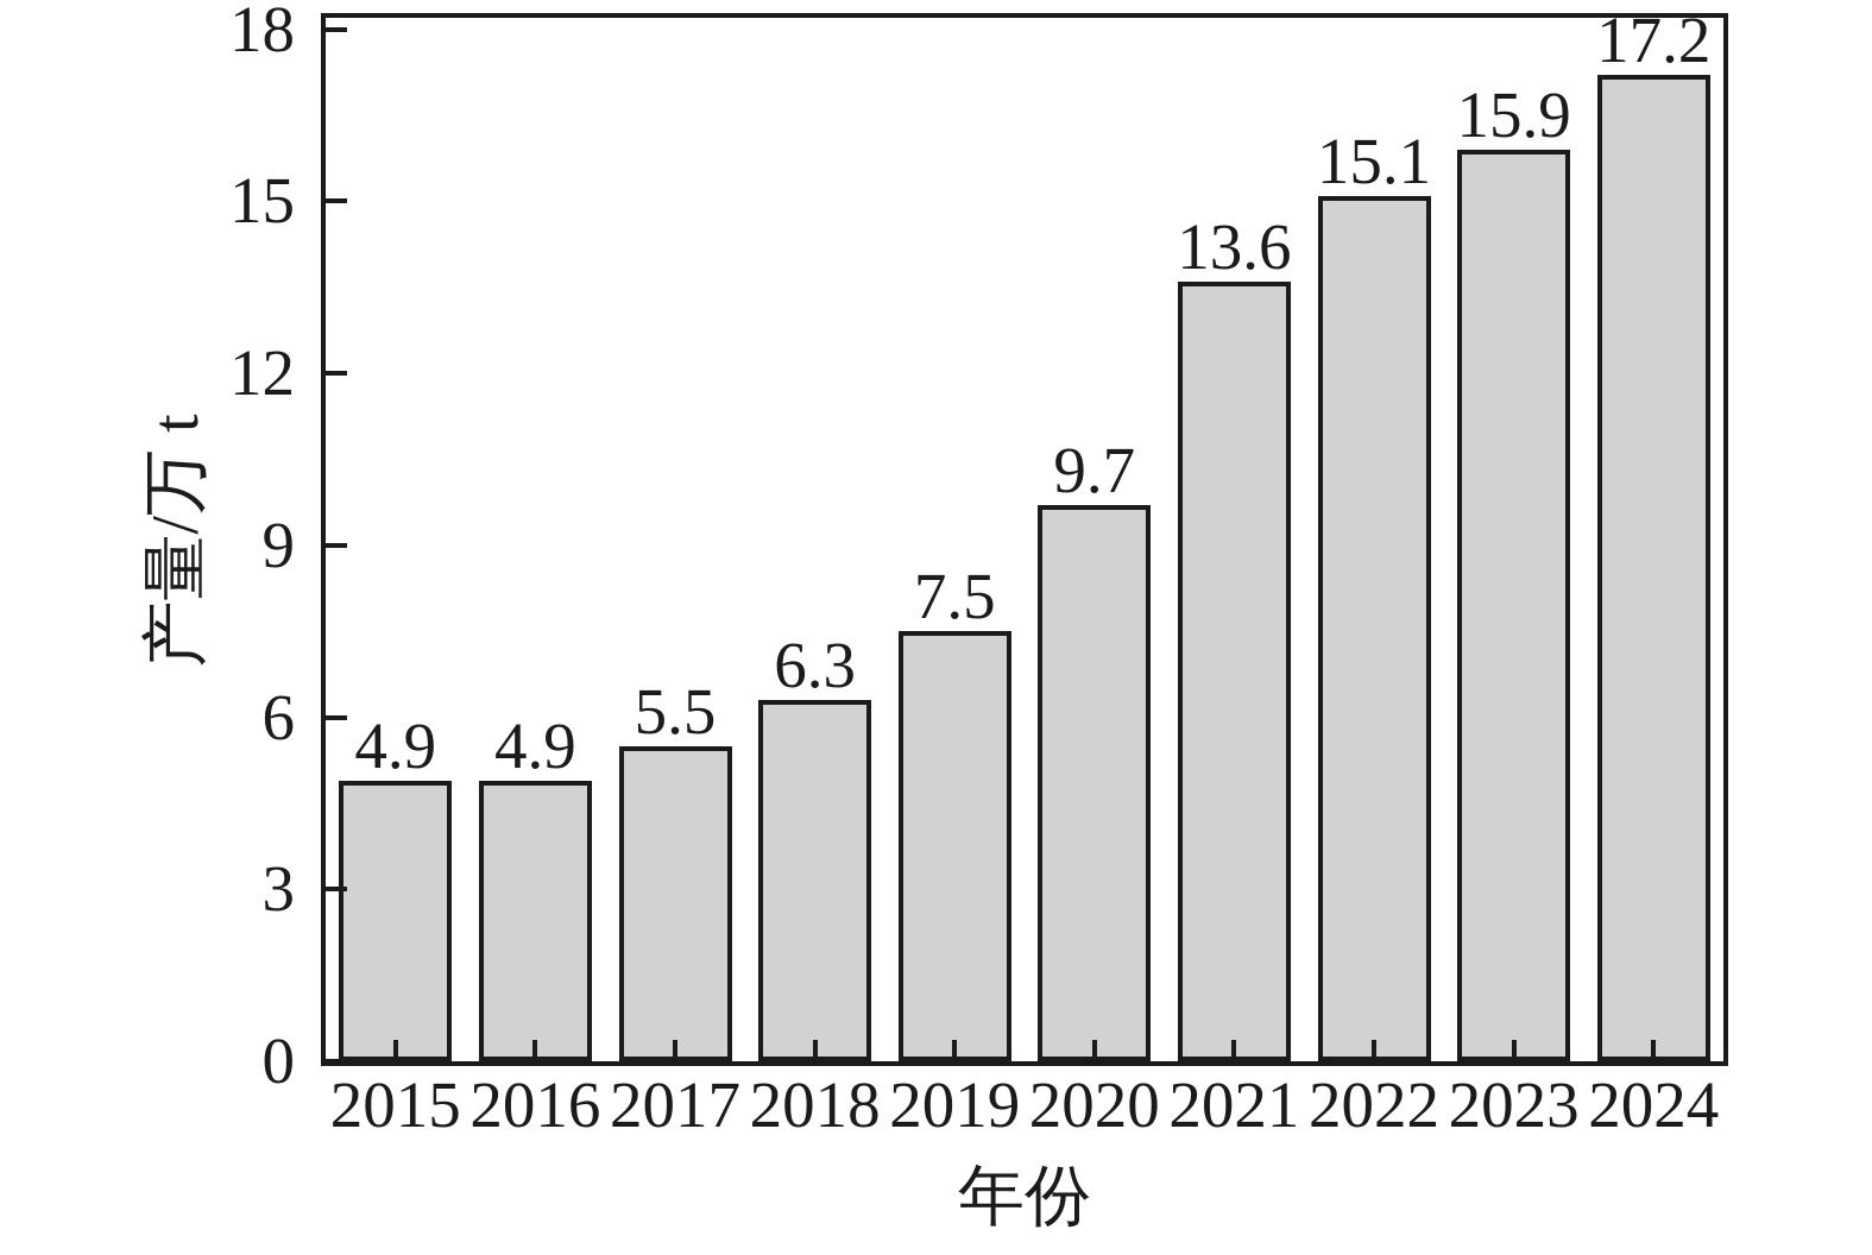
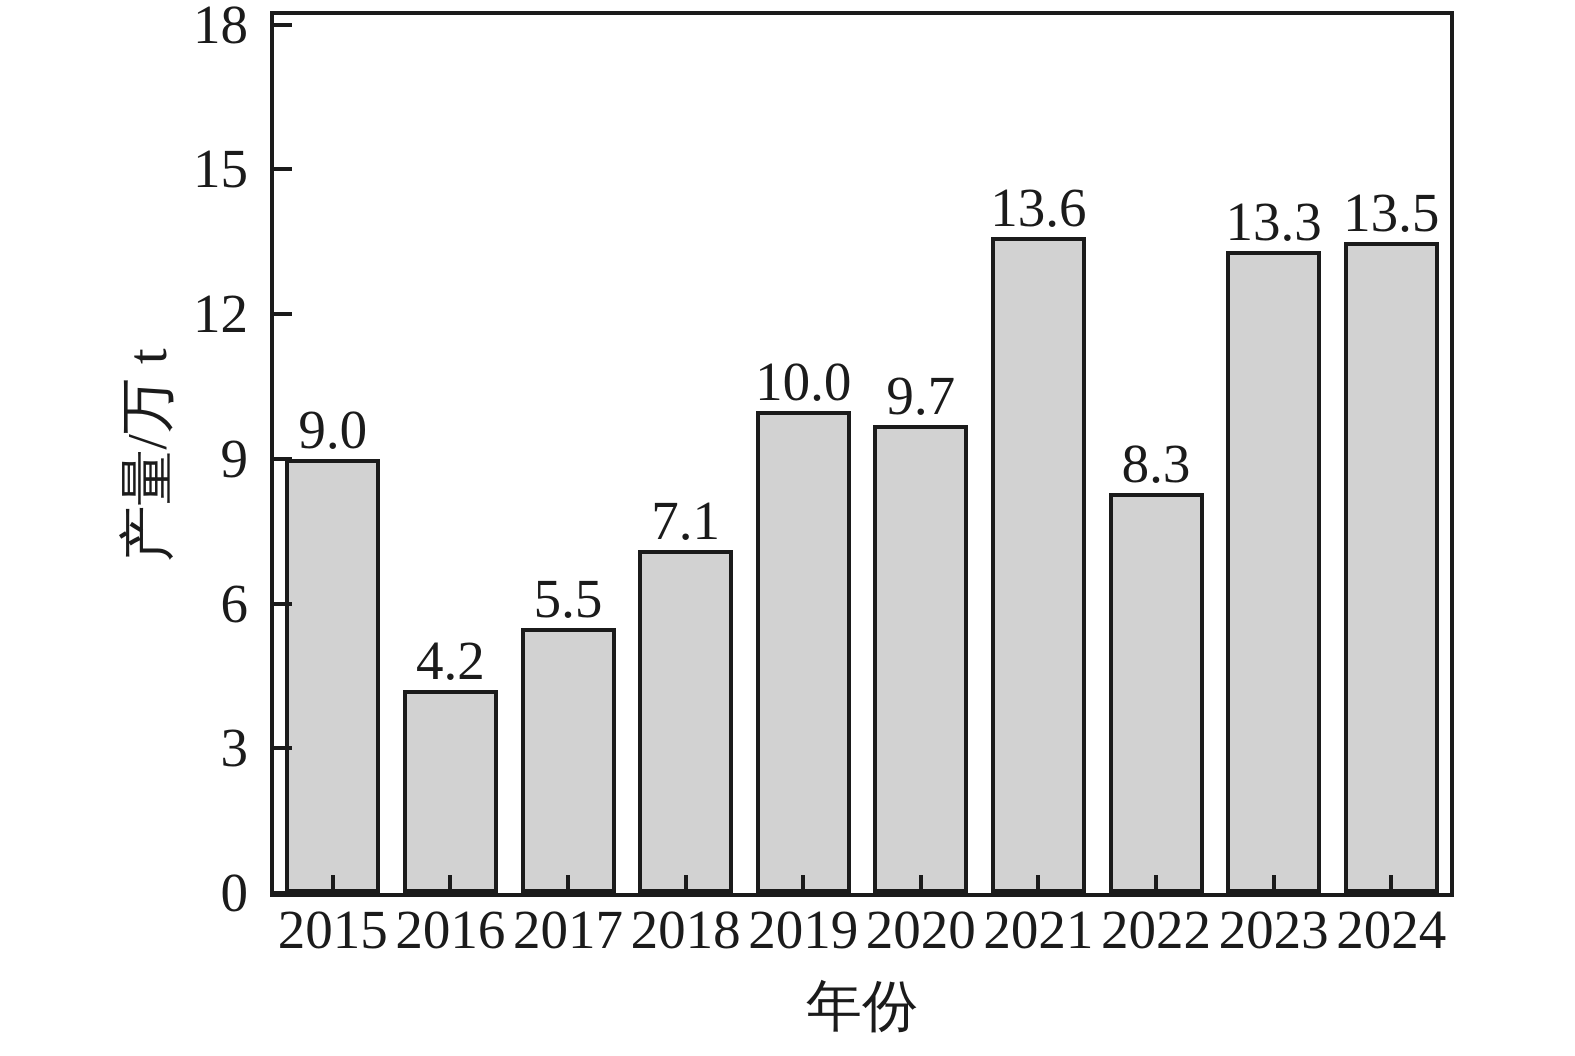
2015: 4.9 -> 9.0
2016: 4.9 -> 4.2
2018: 6.3 -> 7.1
2019: 7.5 -> 10.0
2022: 15.1 -> 8.3
2023: 15.9 -> 13.3
2024: 17.2 -> 13.5
